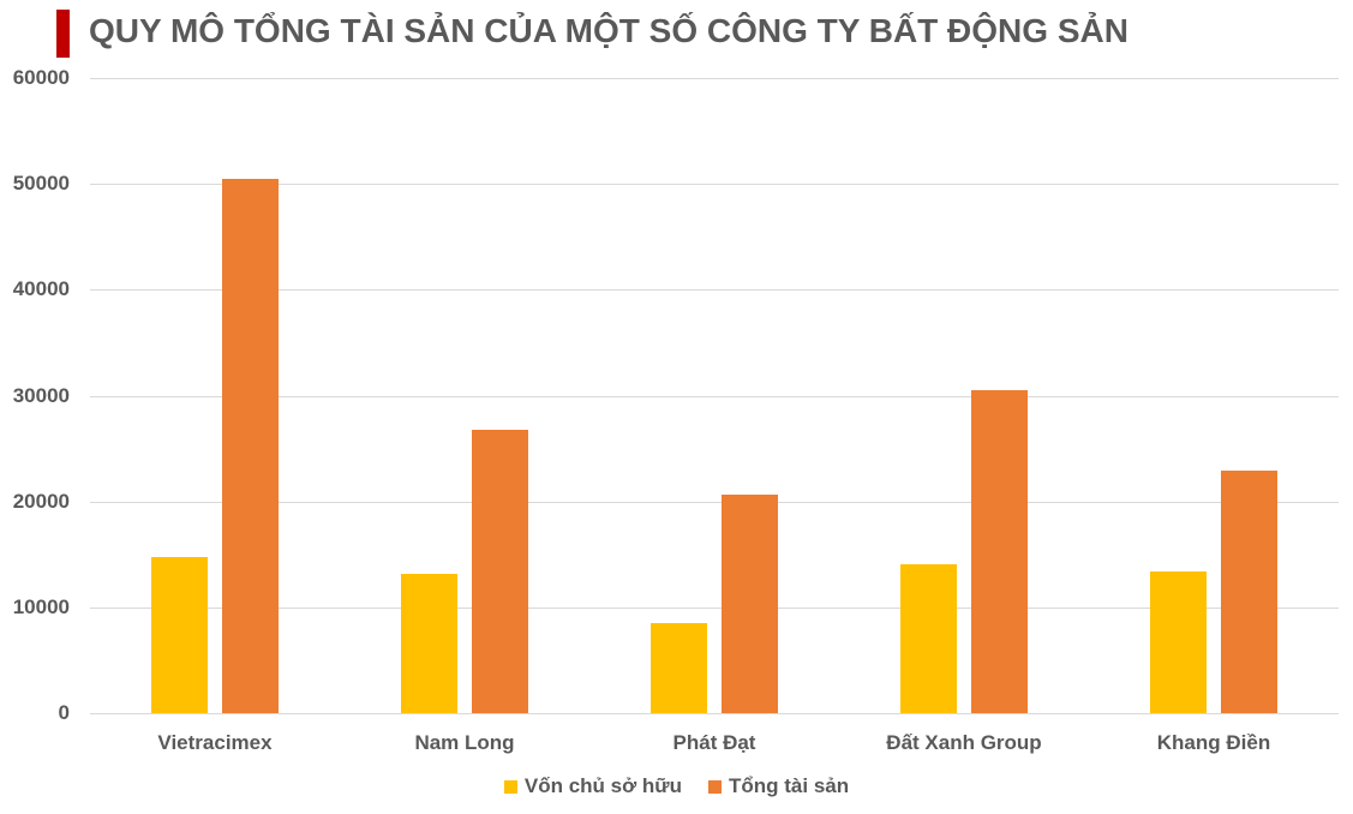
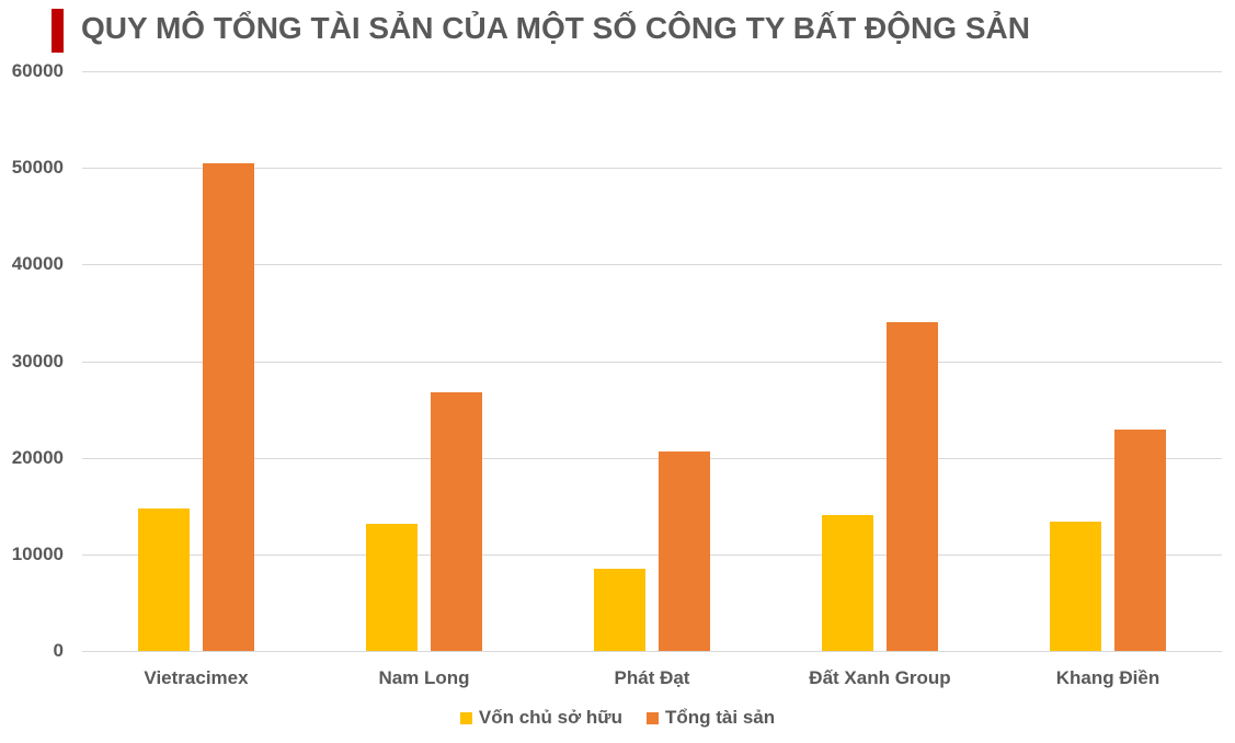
Tổng tài sản/Đất Xanh Group: 30000 -> 34000
